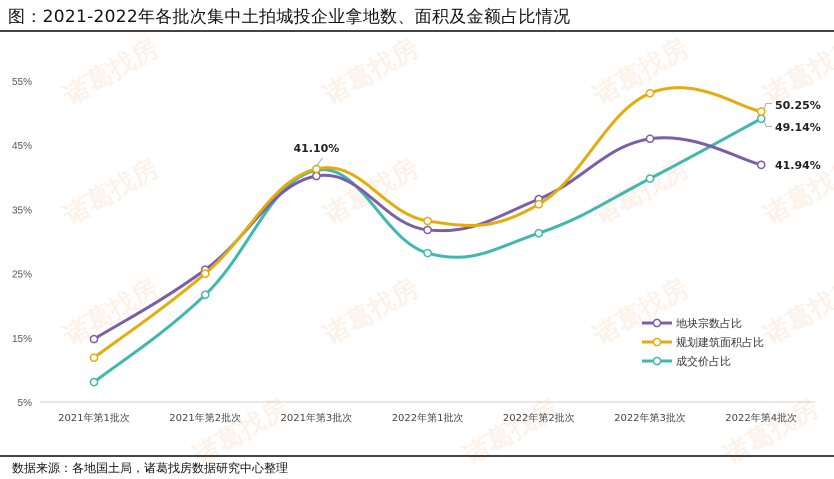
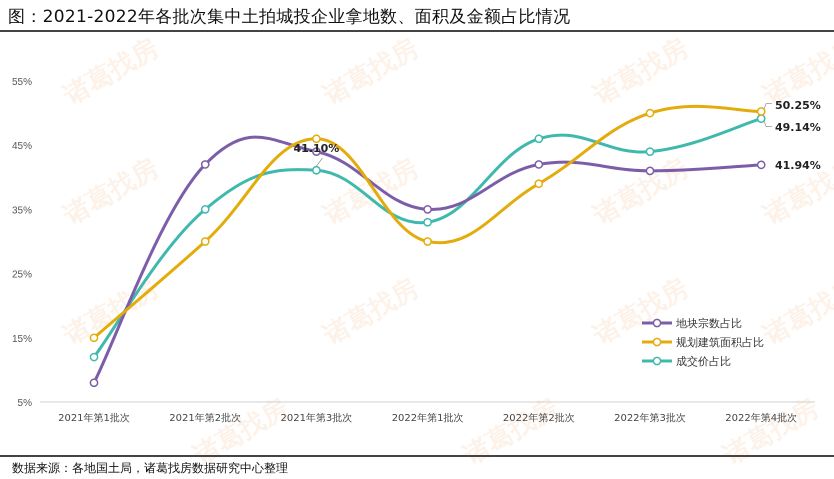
地块宗数占比/2021年第1批次: 15% -> 8%
规划建筑面积占比/2021年第1批次: 12% -> 15%
成交价占比/2021年第1批次: 8% -> 12%
地块宗数占比/2021年第2批次: 26% -> 42%
规划建筑面积占比/2021年第2批次: 25% -> 30%
成交价占比/2021年第2批次: 22% -> 35%
地块宗数占比/2021年第3批次: 40% -> 44%
规划建筑面积占比/2021年第3批次: 41% -> 46%
地块宗数占比/2022年第1批次: 32% -> 35%
规划建筑面积占比/2022年第1批次: 33% -> 30%
成交价占比/2022年第1批次: 28% -> 33%
地块宗数占比/2022年第2批次: 37% -> 42%
规划建筑面积占比/2022年第2批次: 36% -> 39%
成交价占比/2022年第2批次: 31% -> 46%
地块宗数占比/2022年第3批次: 46% -> 41%
规划建筑面积占比/2022年第3批次: 53% -> 50%
成交价占比/2022年第3批次: 40% -> 44%
